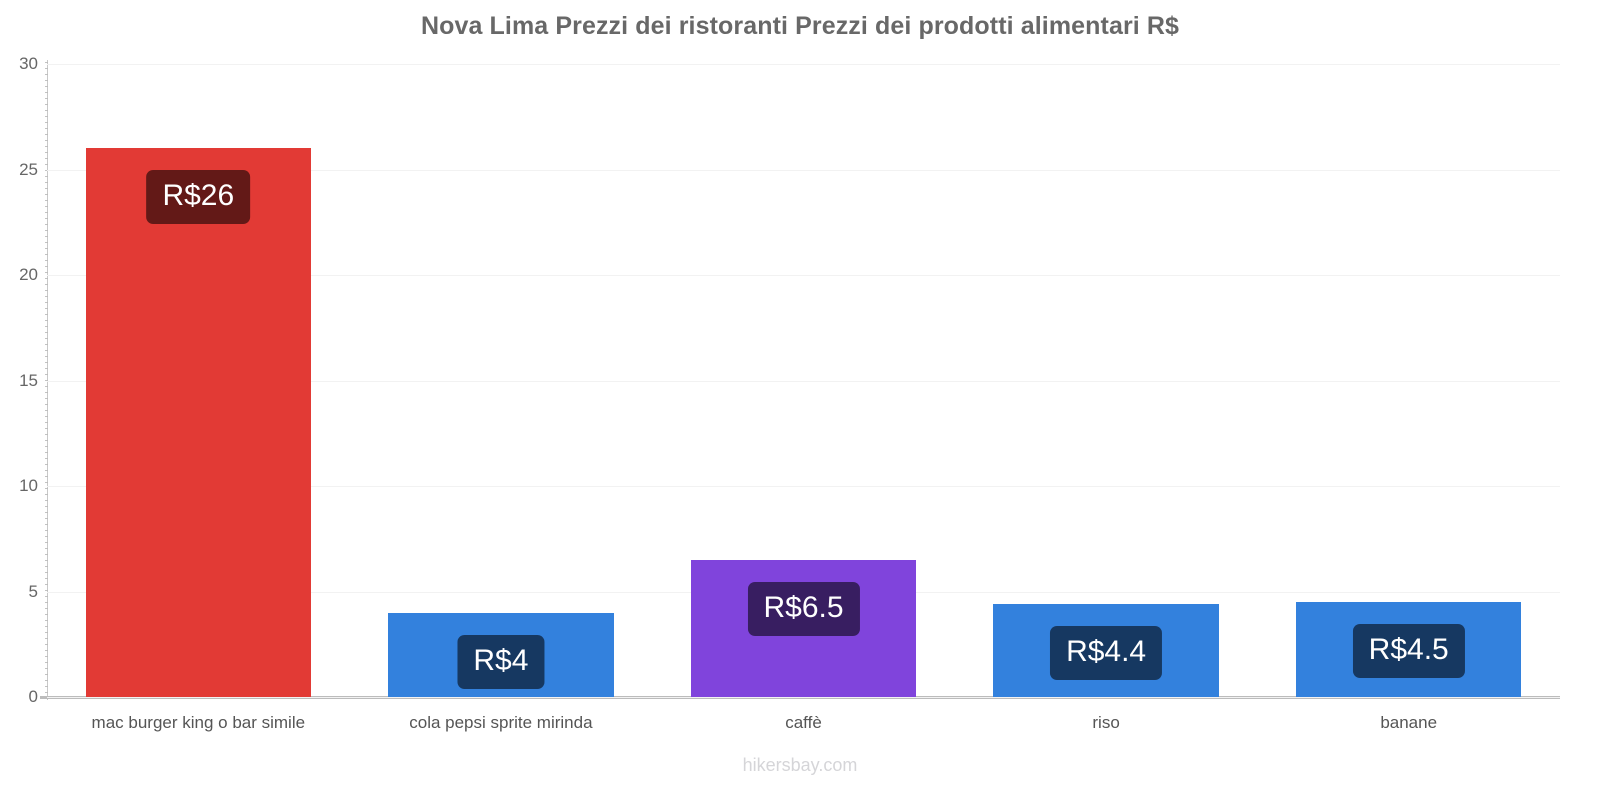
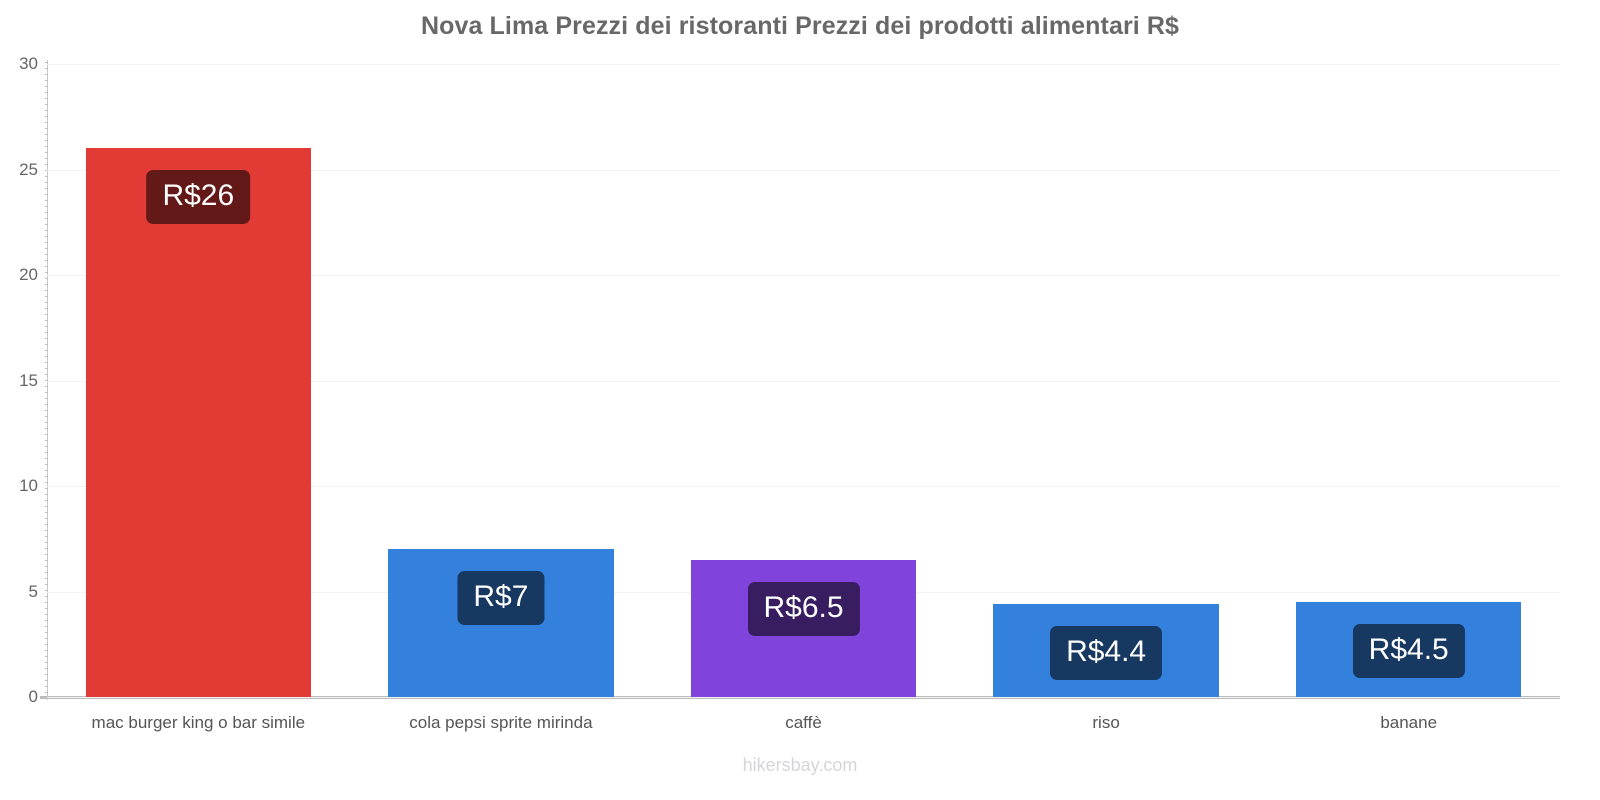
cola pepsi sprite mirinda: 4 -> 7
